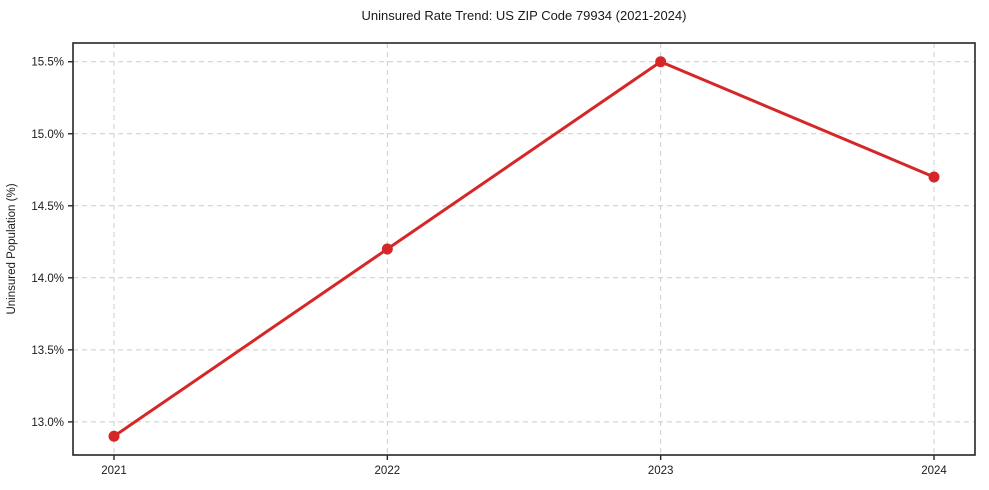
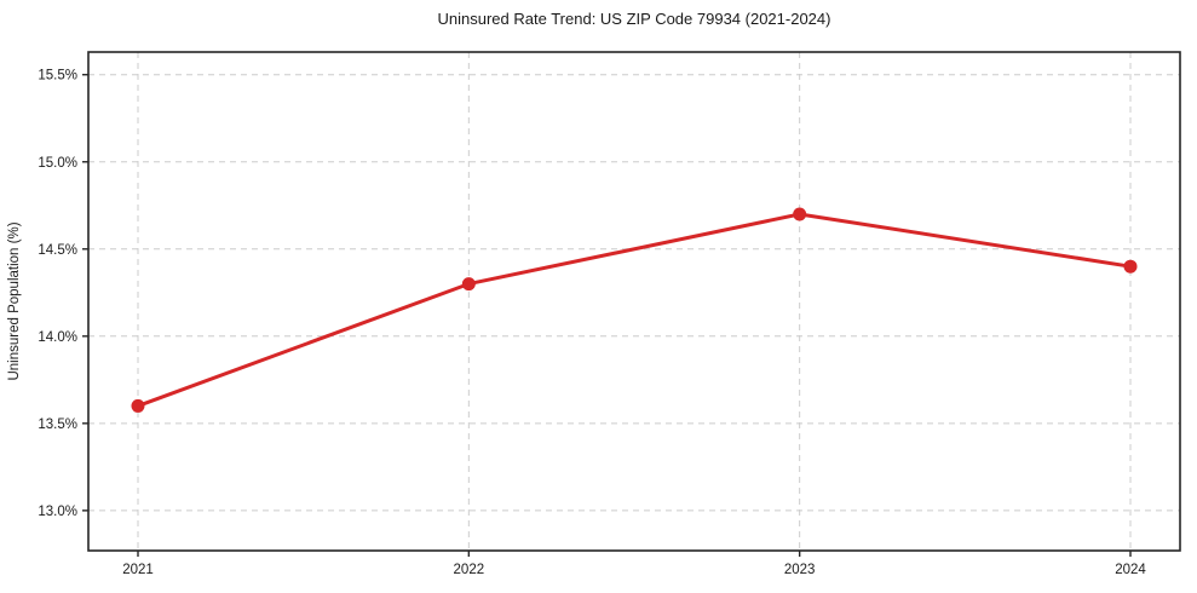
2021: 12.9% -> 13.6%
2022: 14.2% -> 14.3%
2023: 15.5% -> 14.7%
2024: 14.7% -> 14.4%
